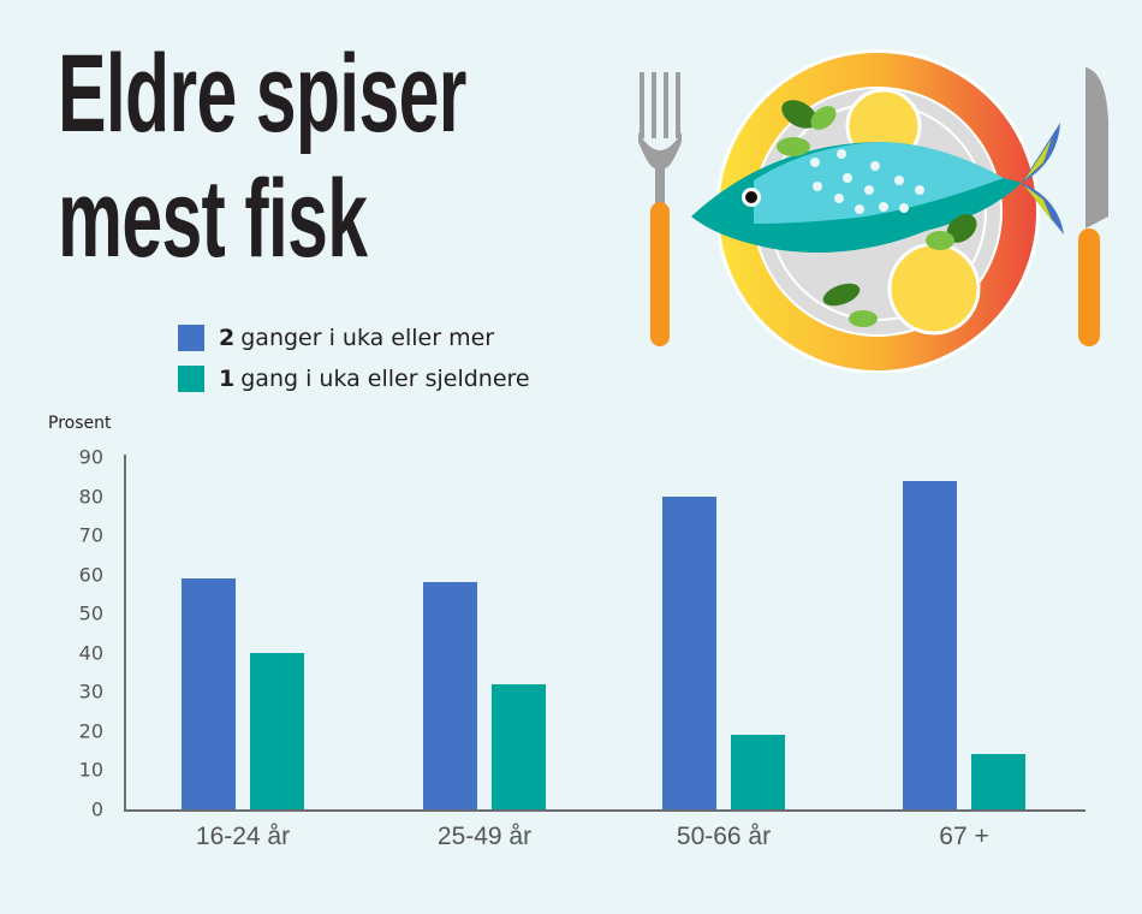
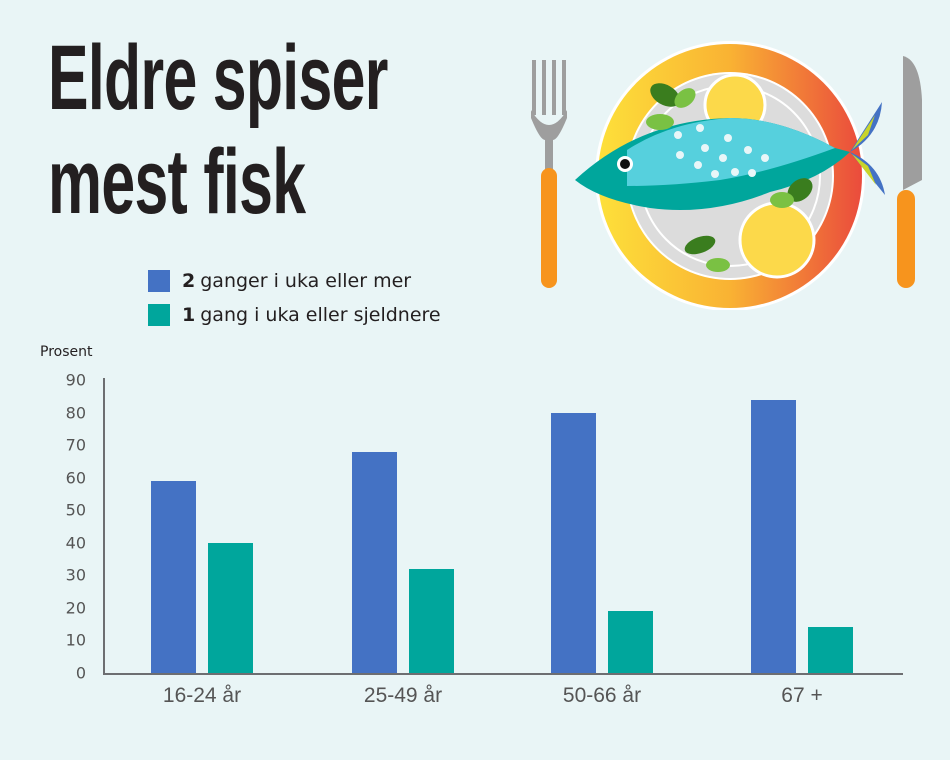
2 ganger i uka eller mer/25-49 år: 58 -> 68
